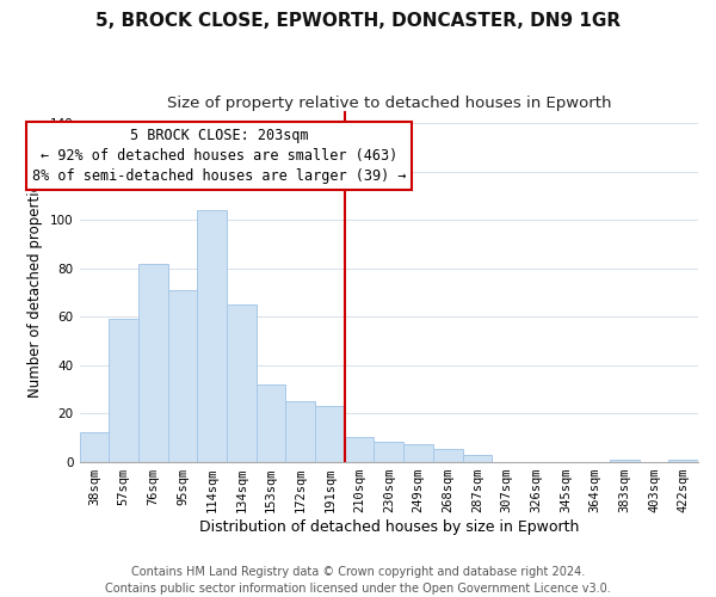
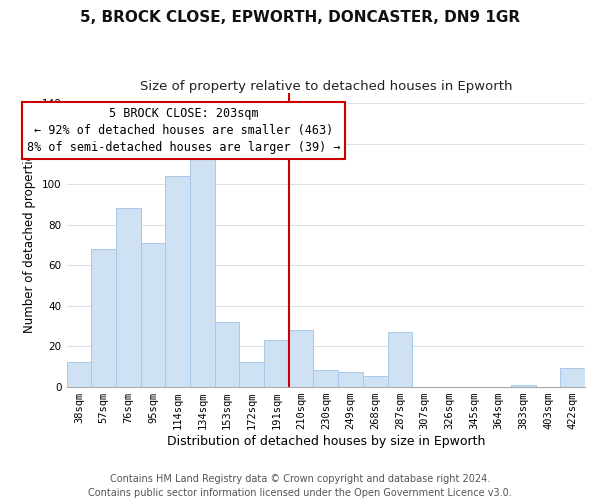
57sqm: 59 -> 68
76sqm: 82 -> 88
134sqm: 65 -> 113
172sqm: 25 -> 12
210sqm: 10 -> 28
287sqm: 3 -> 27
422sqm: 1 -> 9
